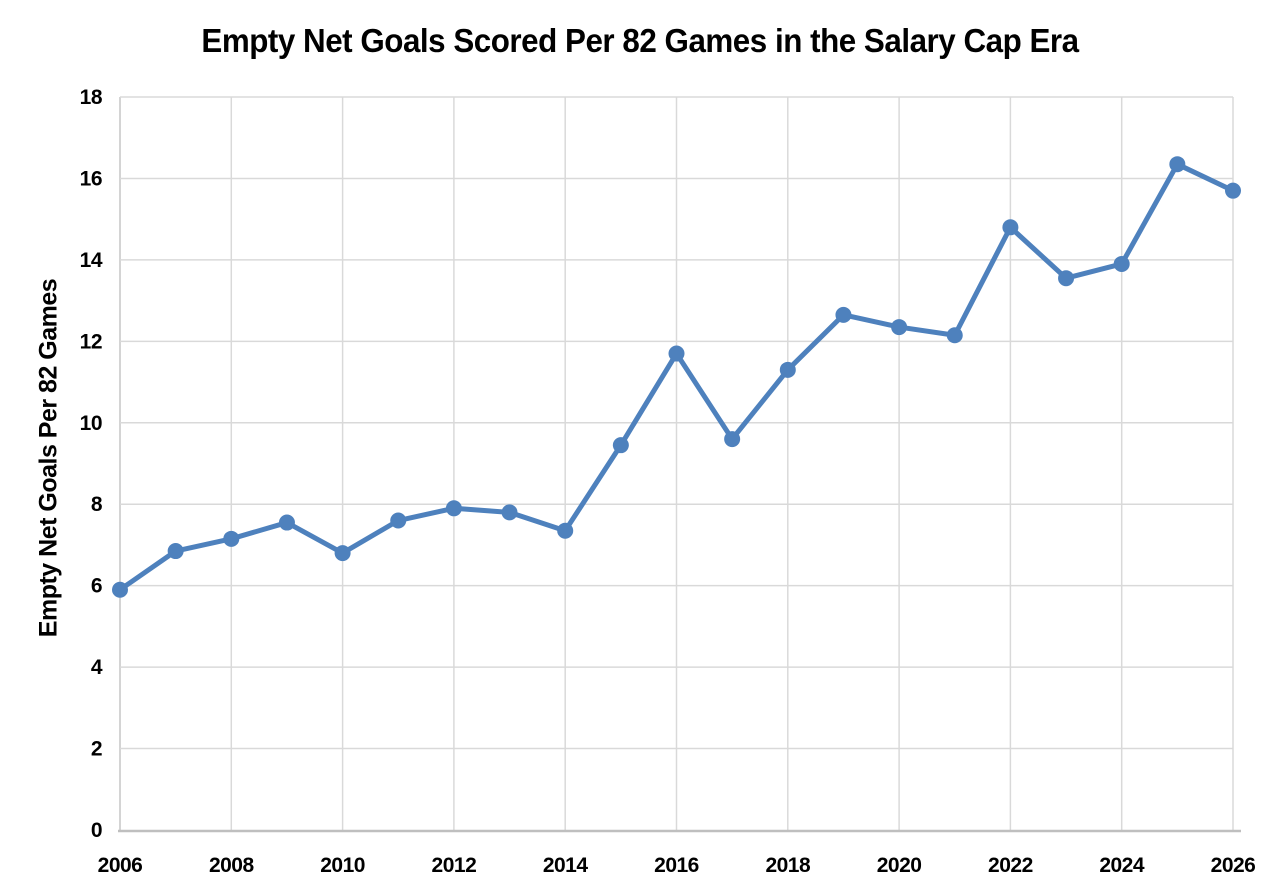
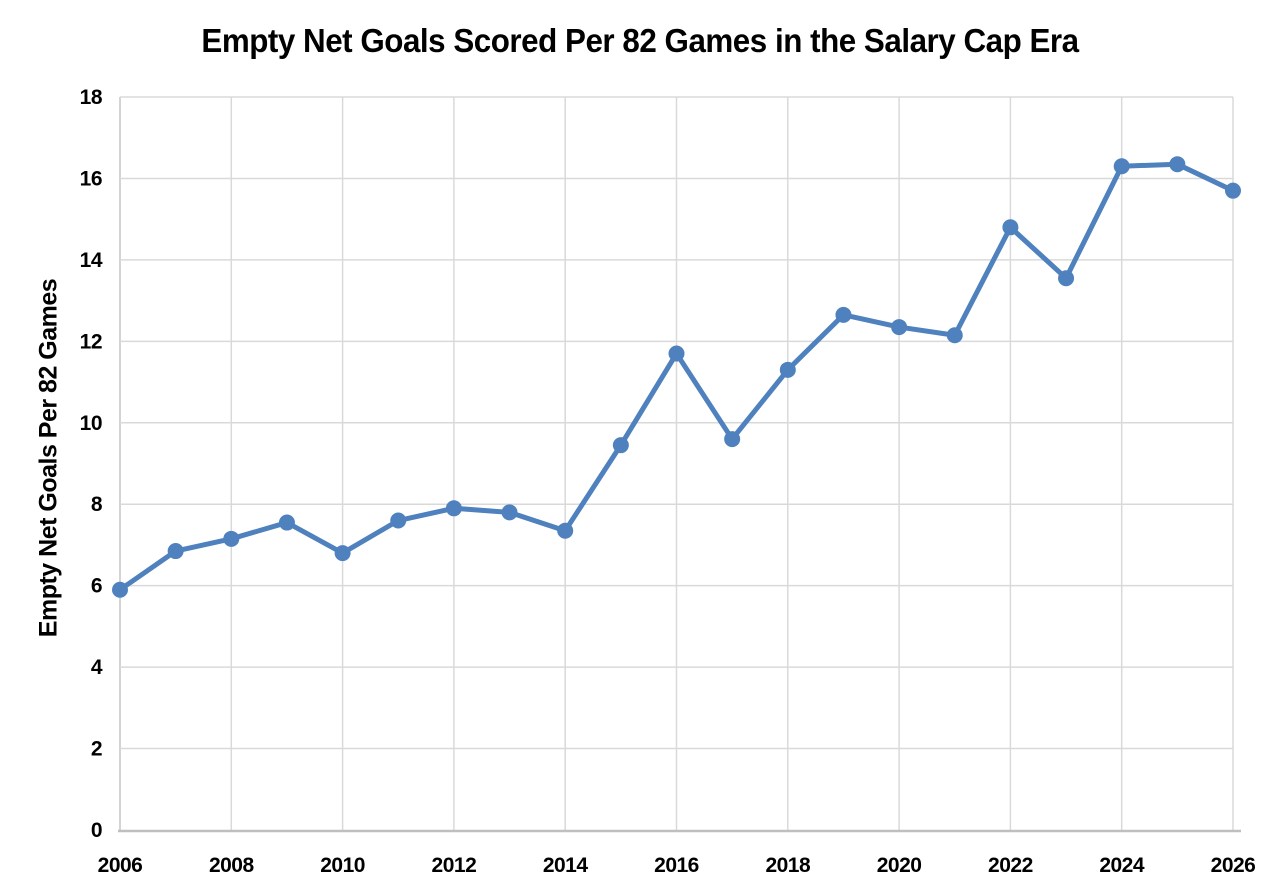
2024: 13.9 -> 16.3
